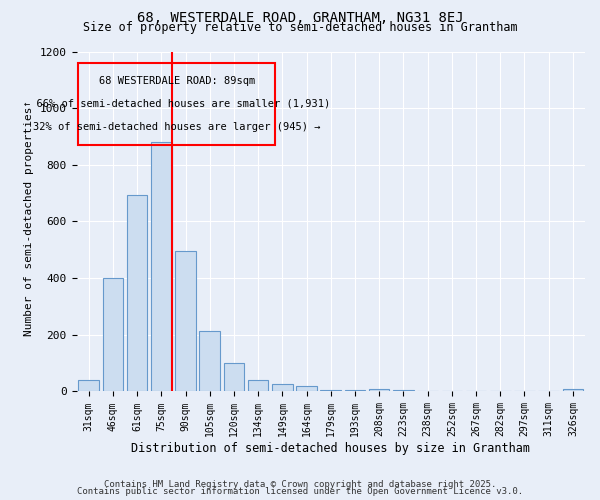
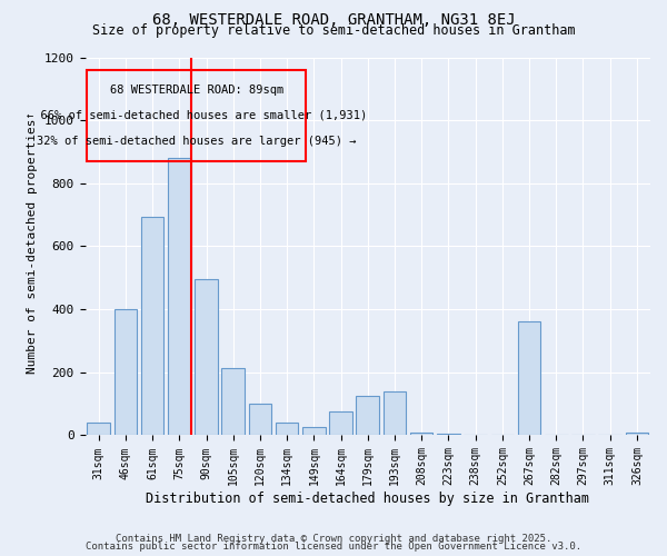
164sqm: 20 -> 75
179sqm: 5 -> 125
193sqm: 5 -> 140
267sqm: 2 -> 360
